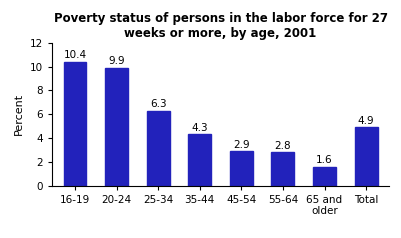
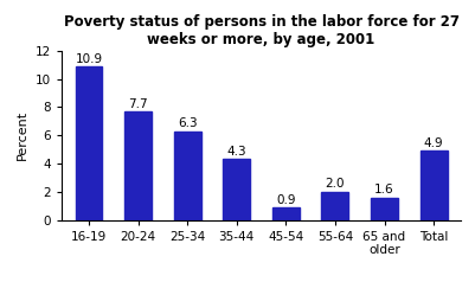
16-19: 10.4 -> 10.9
20-24: 9.9 -> 7.7
45-54: 2.9 -> 0.9
55-64: 2.8 -> 2.0
